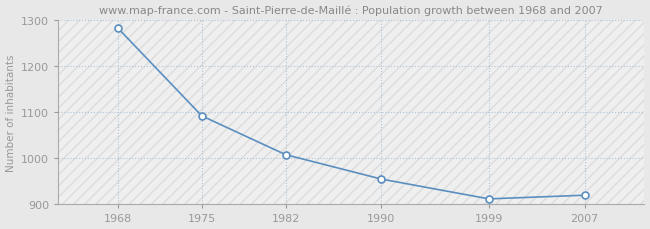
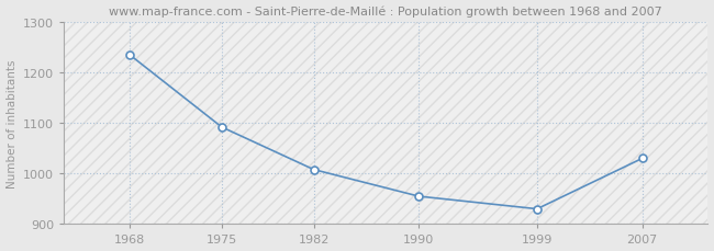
1968: 1282 -> 1235
1999: 912 -> 930
2007: 920 -> 1030
